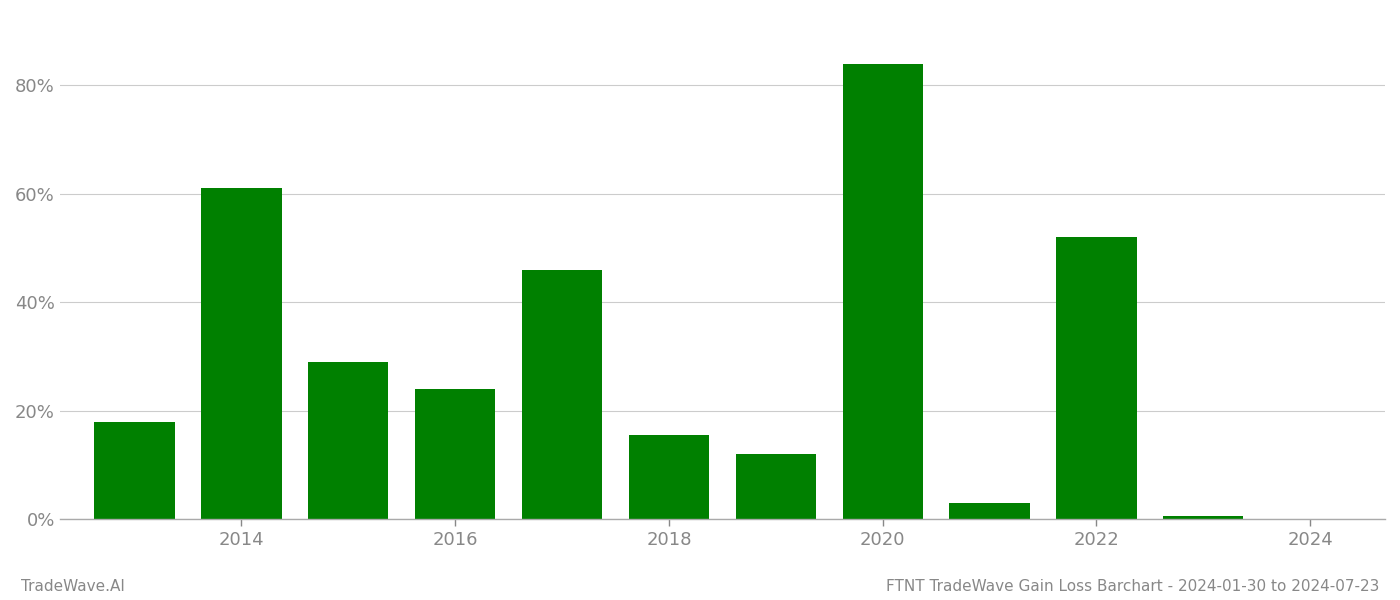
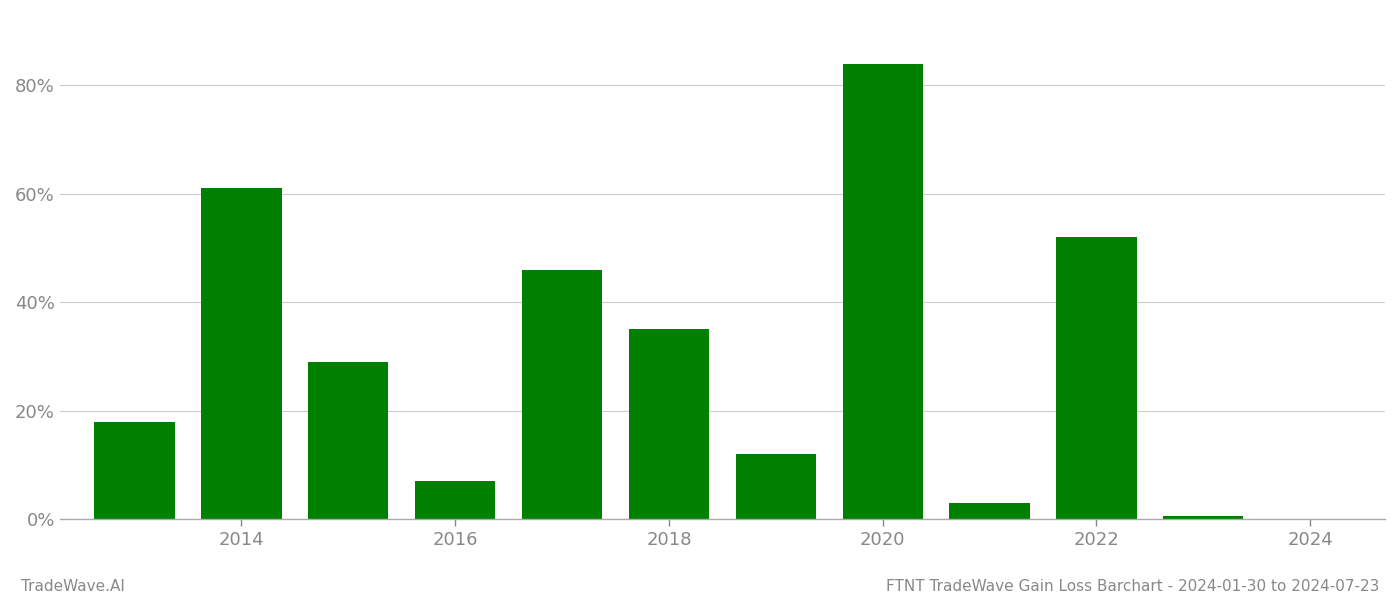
2016: 24.0% -> 7.0%
2018: 15.5% -> 35.0%
